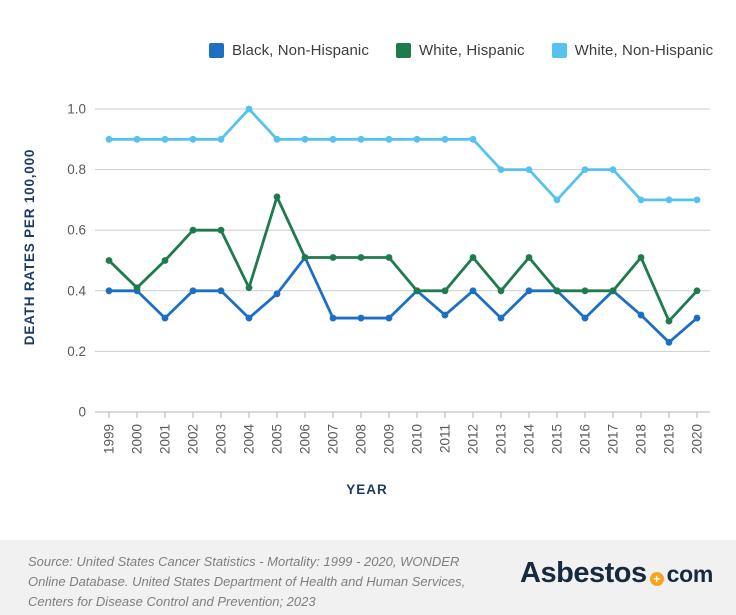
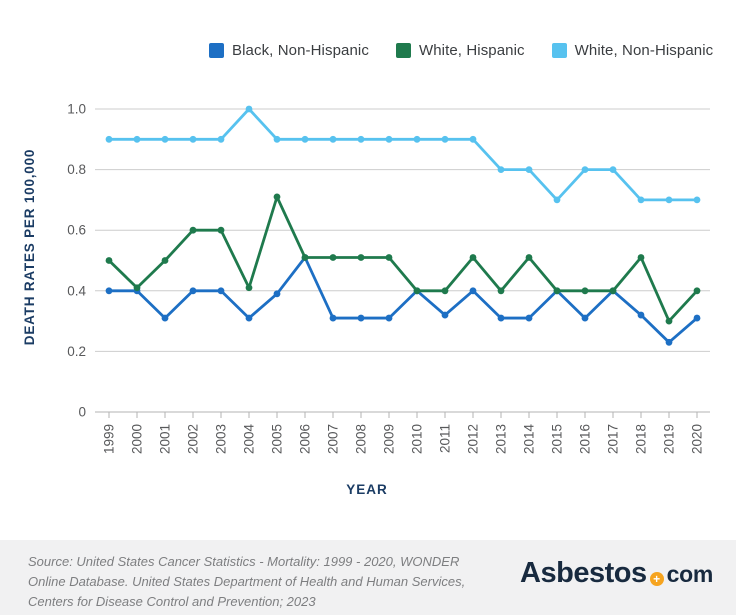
Black, Non-Hispanic/2014: 0.40 -> 0.31
